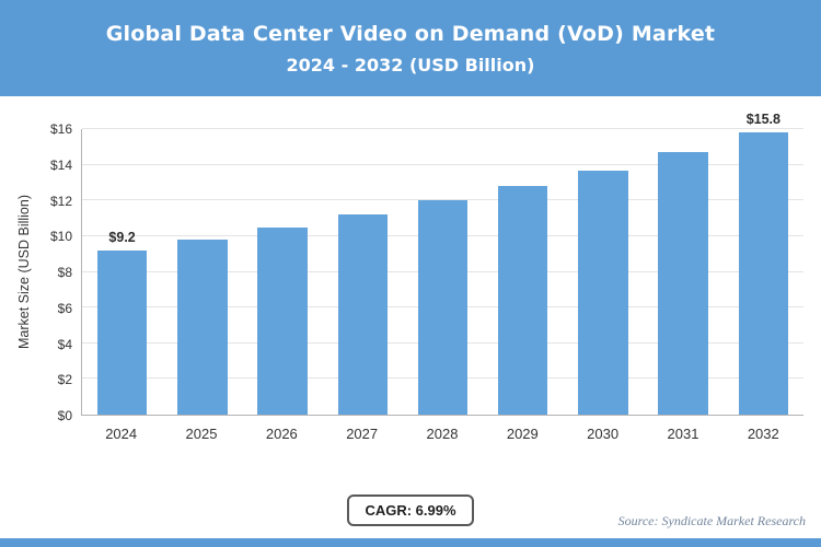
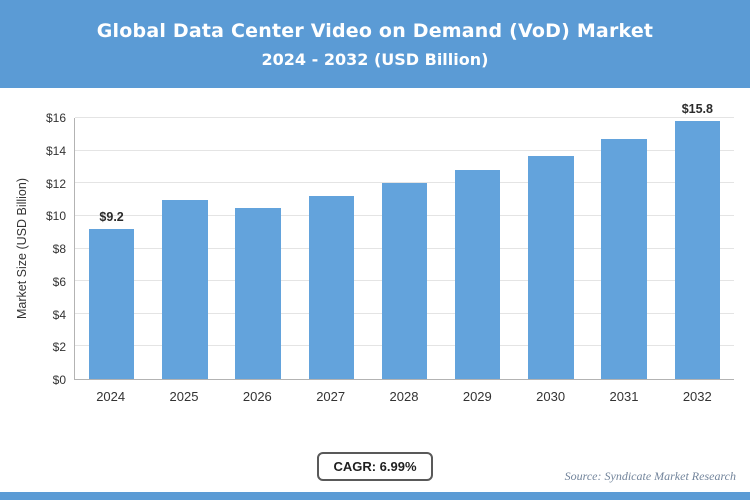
2025: $9.8 -> $11.0
